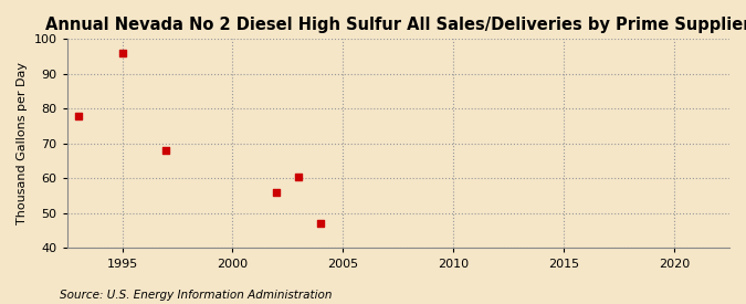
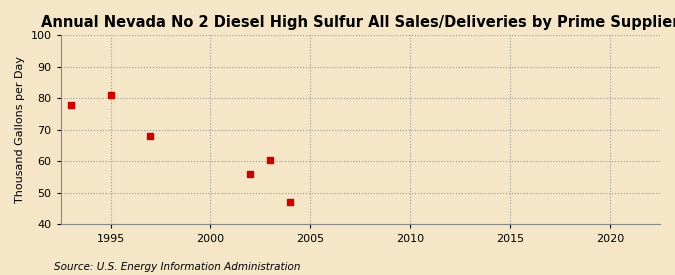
1995: 96.0 -> 81.0
